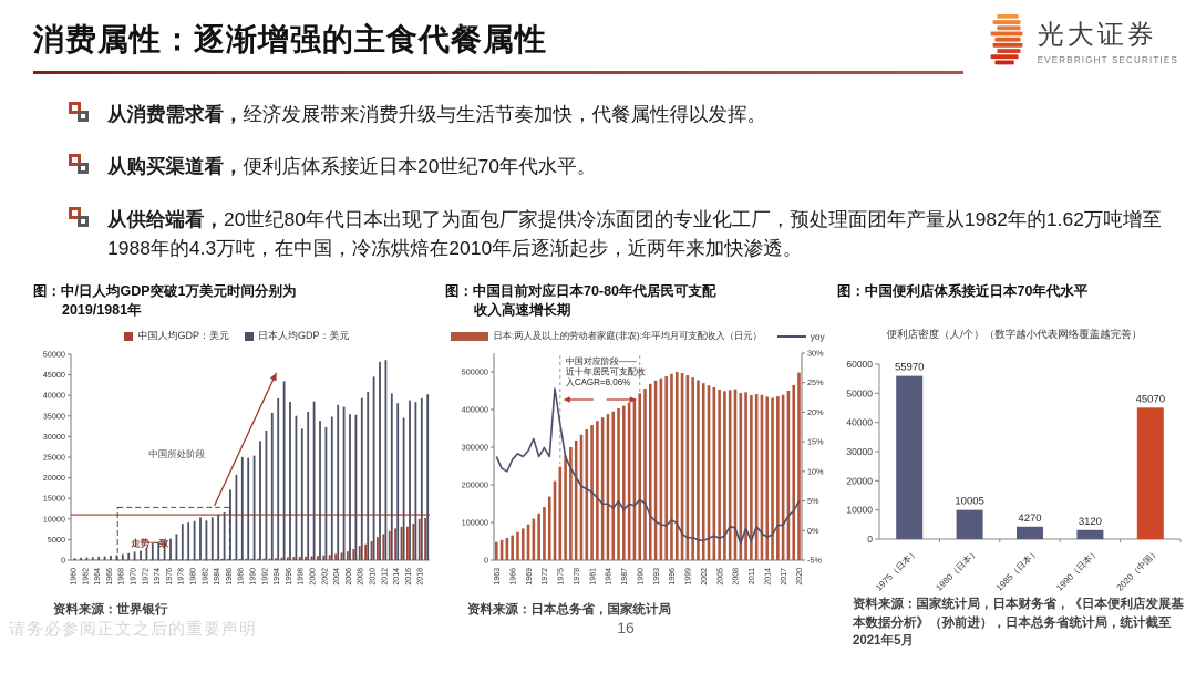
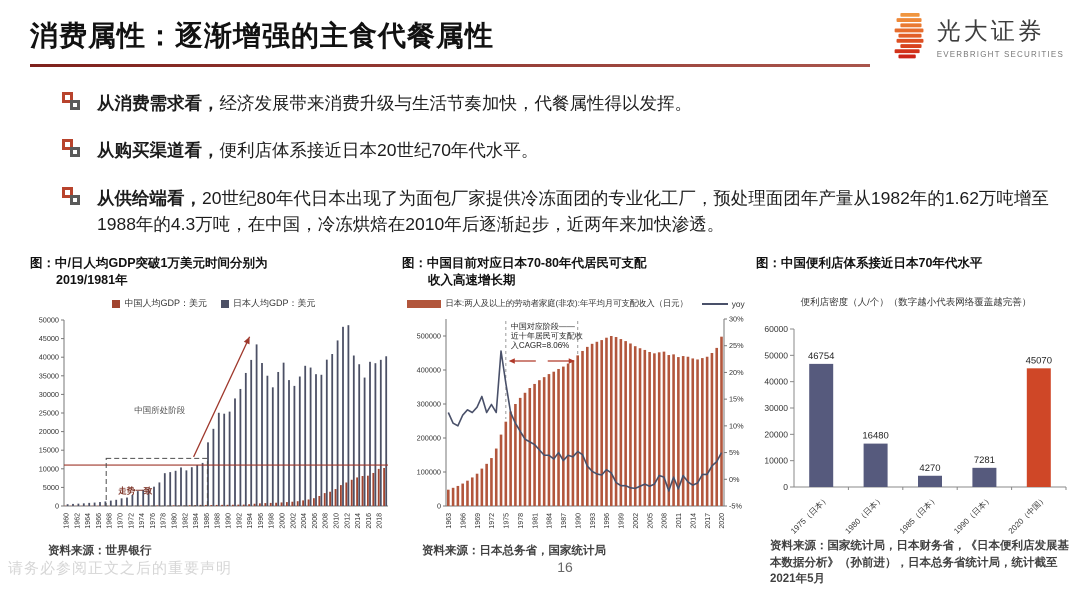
图：中国便利店体系接近日本70年代水平/1975（日本）: 55970 -> 46754
图：中国便利店体系接近日本70年代水平/1980（日本）: 10005 -> 16480
图：中国便利店体系接近日本70年代水平/1990（日本）: 3120 -> 7281
